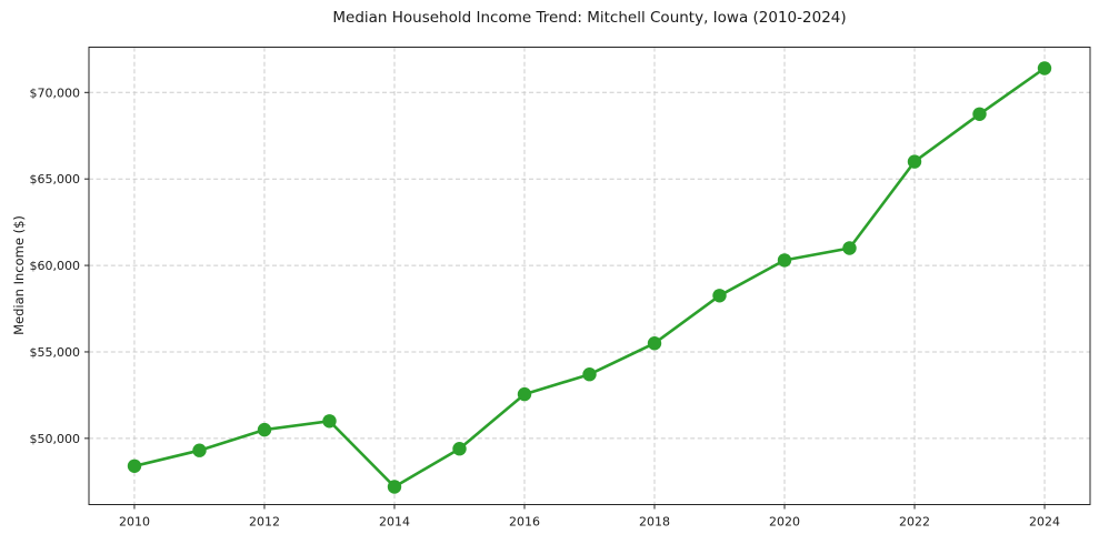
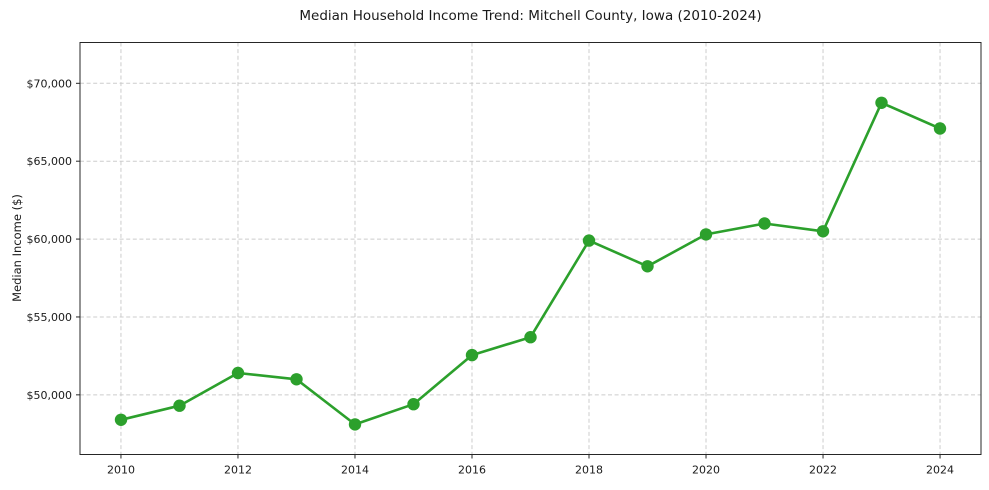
2012: $50500 -> $51400
2014: $47200 -> $48100
2018: $55500 -> $59900
2022: $66000 -> $60500
2024: $71400 -> $67100
